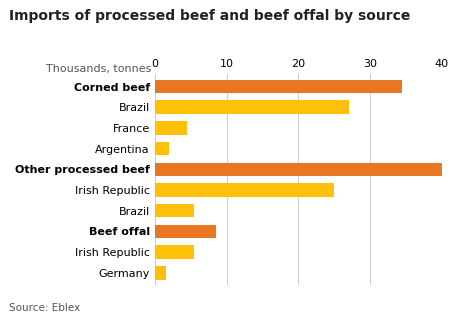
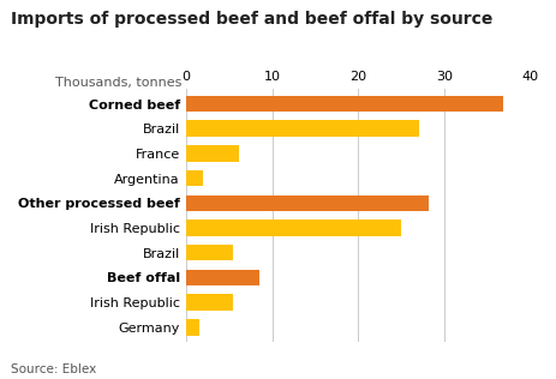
Corned beef: 34.5 -> 36.8
France: 4.5 -> 6.2
Other processed beef: 40.0 -> 28.2
